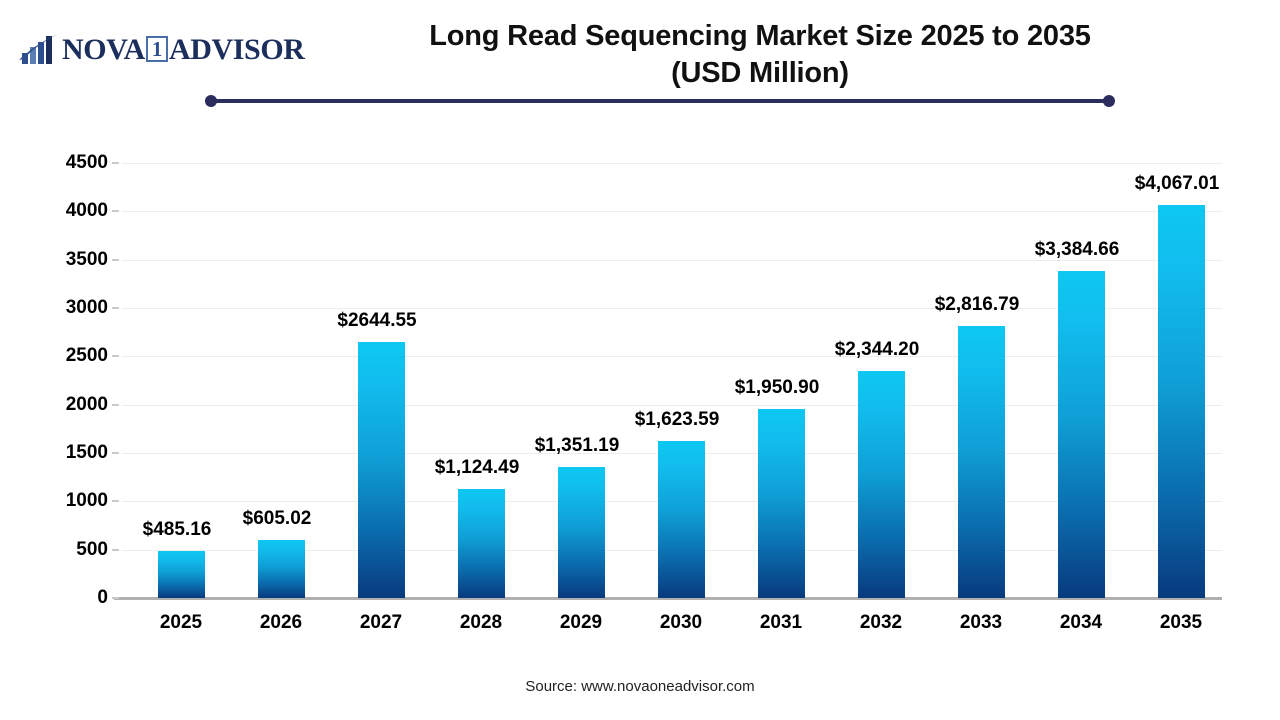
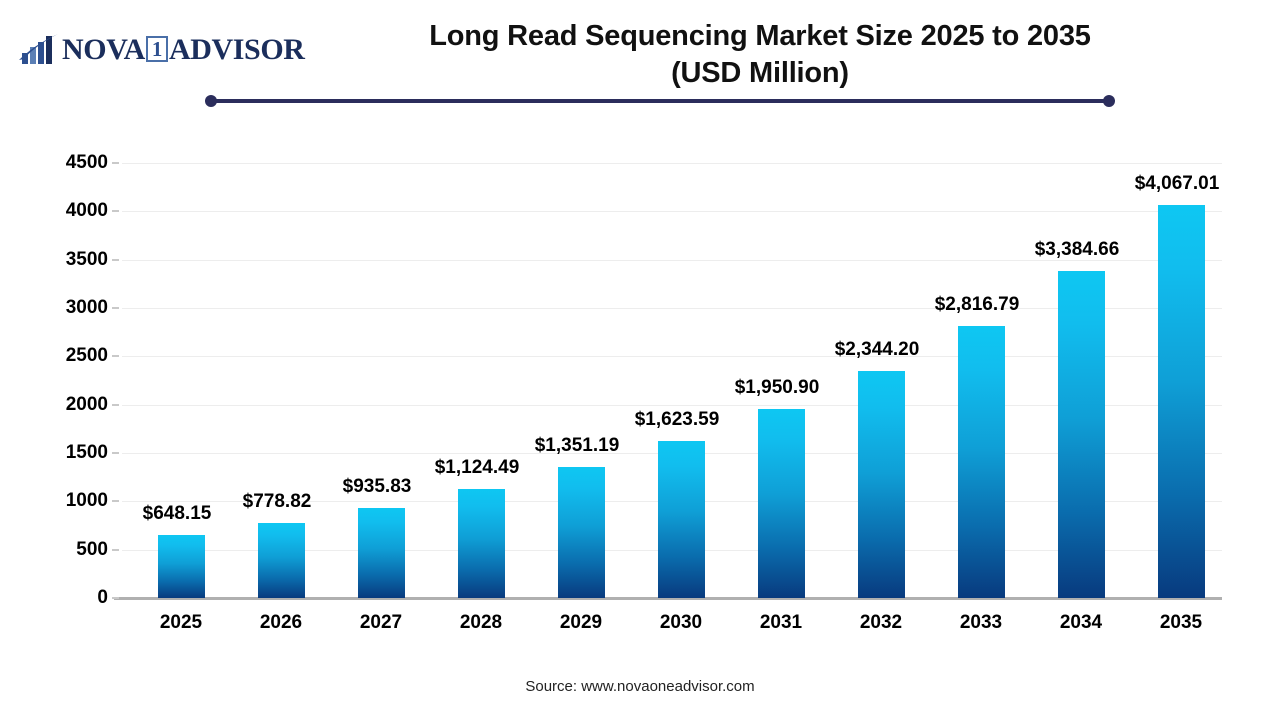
2025: $485.16 -> $648.15
2026: $605.02 -> $778.82
2027: $2644.55 -> $935.83
